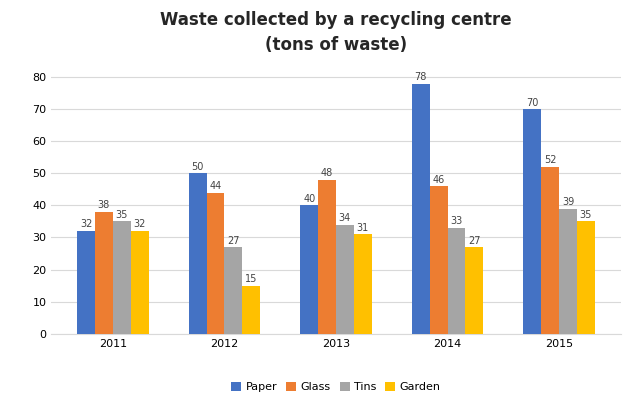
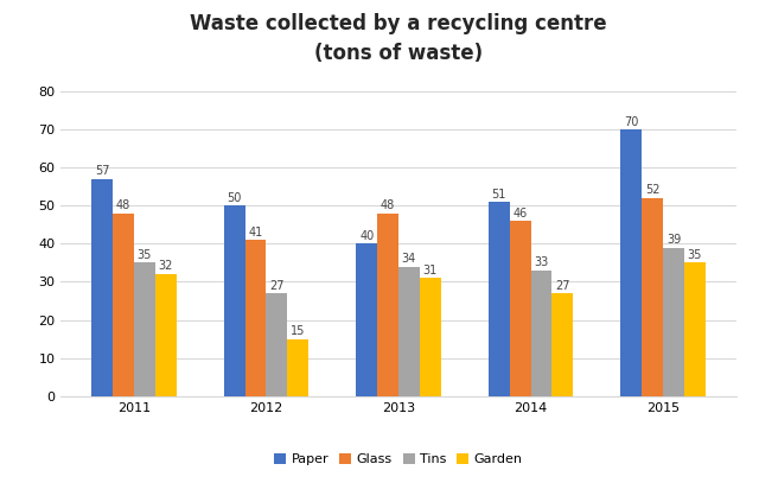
Paper/2011: 32 -> 57
Glass/2011: 38 -> 48
Glass/2012: 44 -> 41
Paper/2014: 78 -> 51
